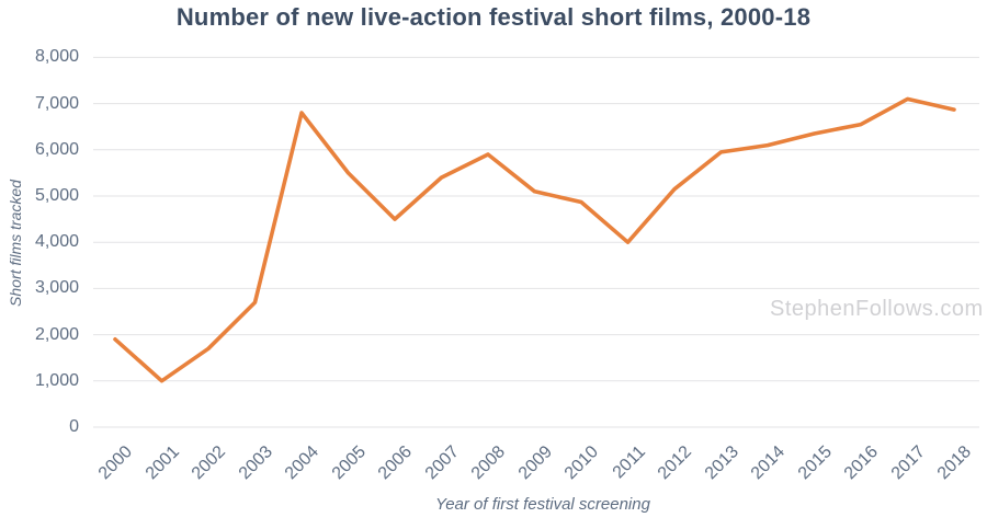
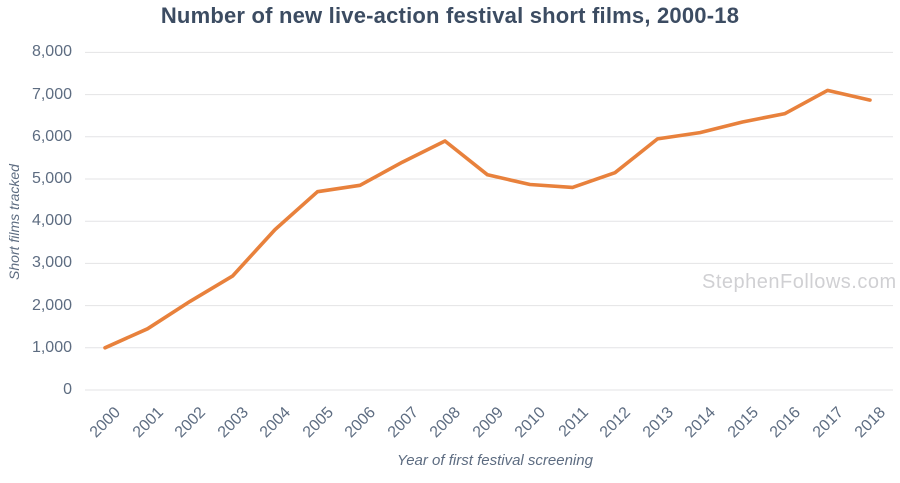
2000: 1900 -> 1000
2001: 1000 -> 1400
2002: 1700 -> 2100
2004: 6800 -> 3800
2005: 5500 -> 4700
2006: 4500 -> 4800
2011: 4000 -> 4800
